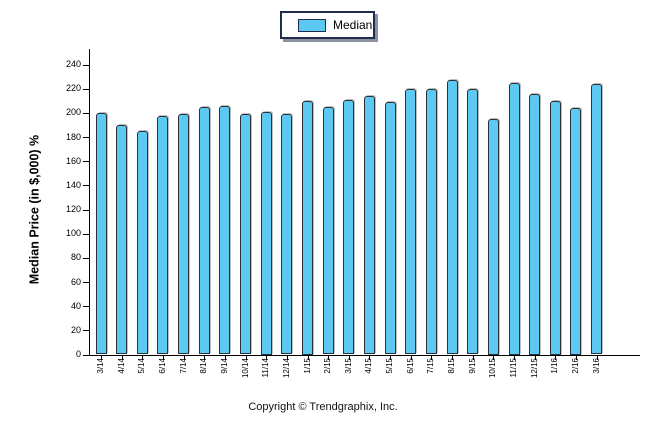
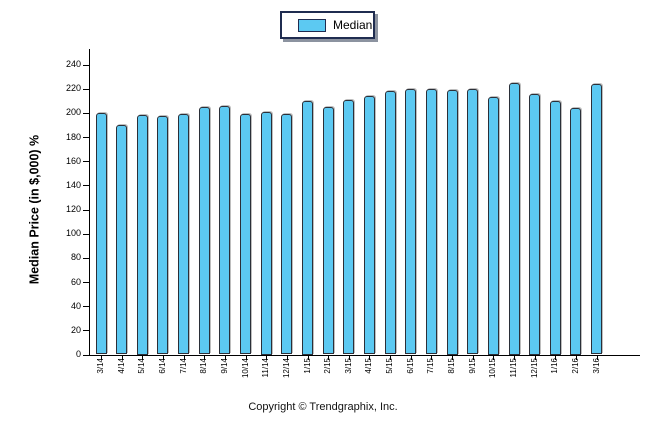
5/14: 185 -> 198
5/15: 209 -> 218
8/15: 227 -> 219
10/15: 195 -> 213
